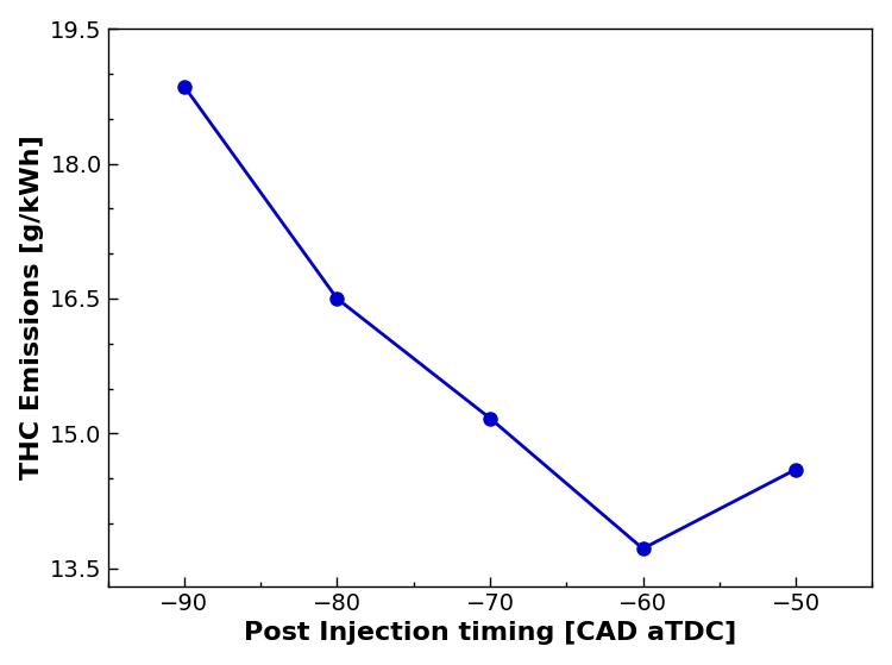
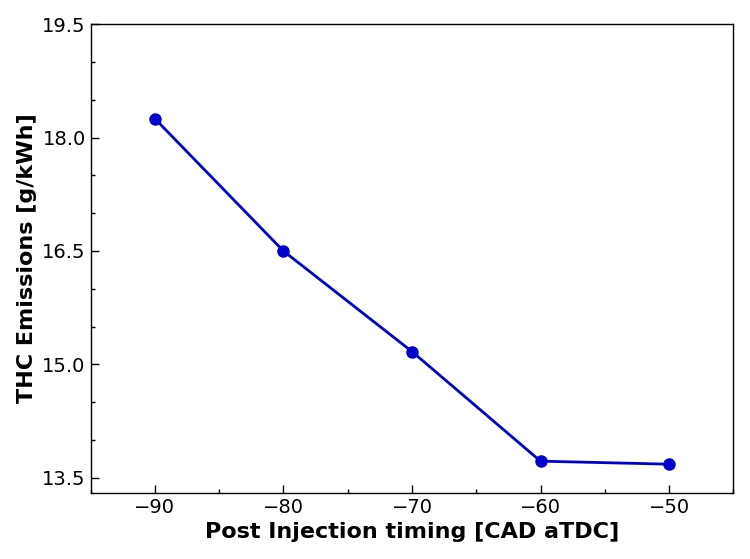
−90: 18.86 -> 18.25
−50: 14.60 -> 13.68
